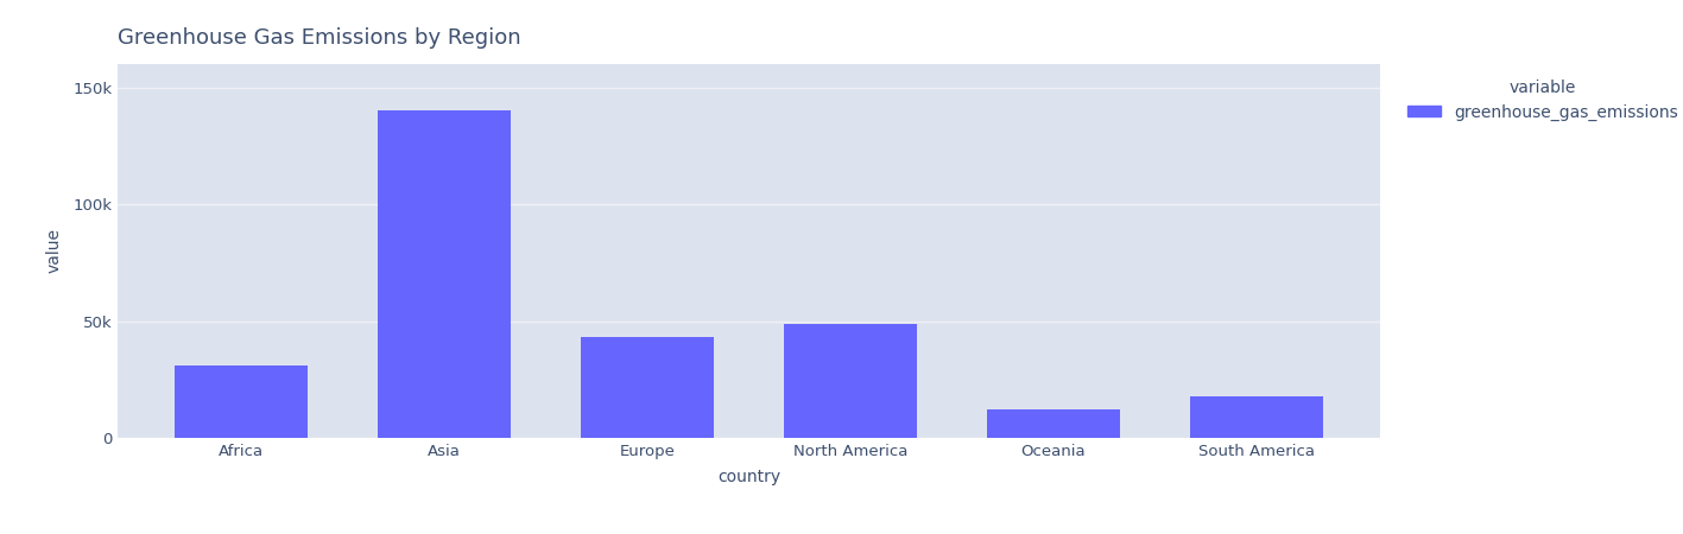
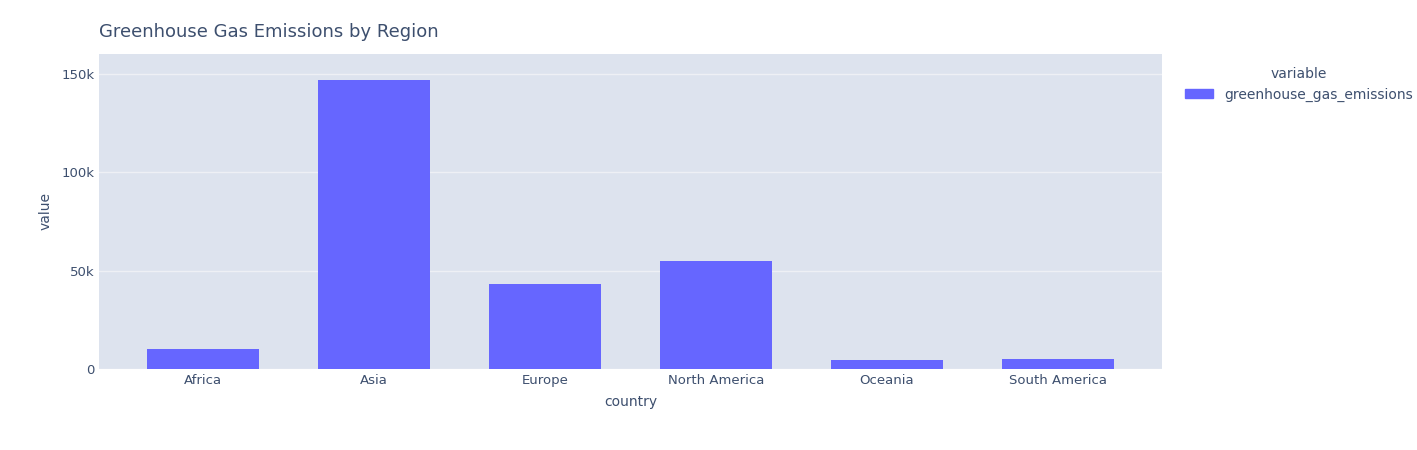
Africa: 31k -> 10k
Asia: 140k -> 147k
North America: 49k -> 55k
Oceania: 12k -> 4k
South America: 18k -> 5k
